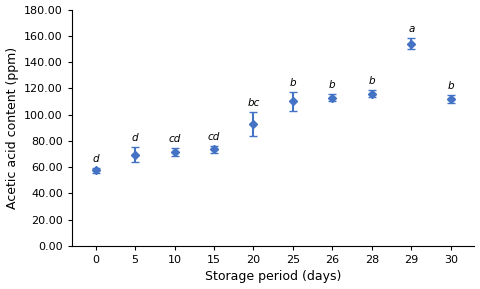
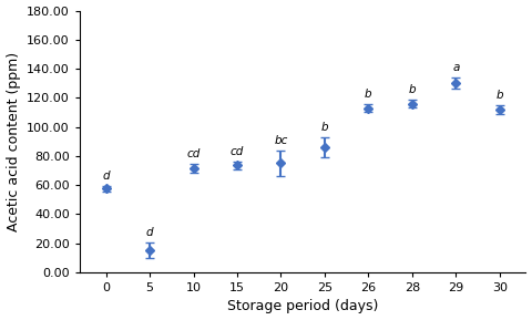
5: 70 -> 15
20: 93 -> 75
25: 110 -> 86
29: 154 -> 130
